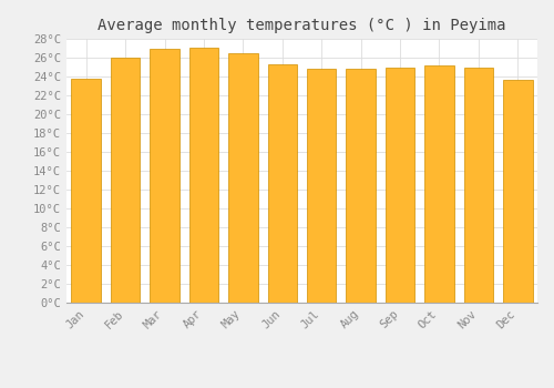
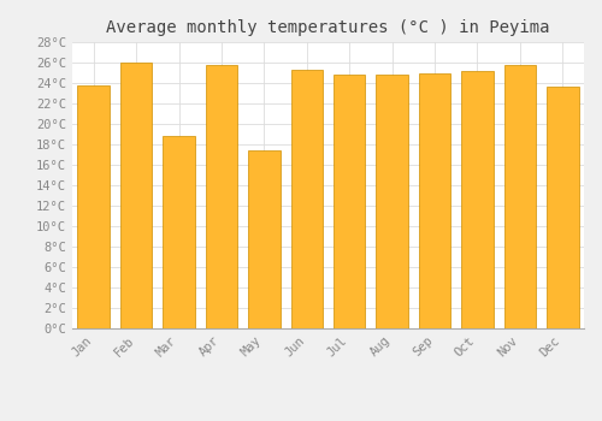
Mar: 27.0°C -> 18.8°C
Apr: 27.1°C -> 25.8°C
May: 26.5°C -> 17.4°C
Nov: 24.9°C -> 25.8°C
